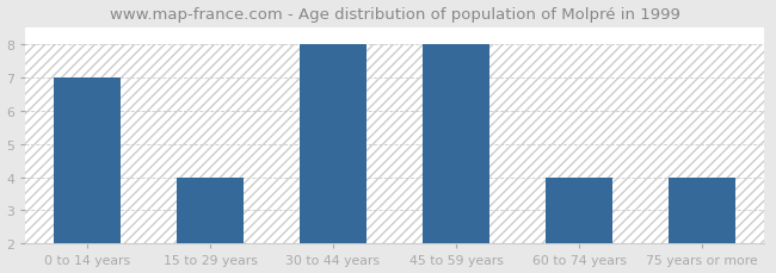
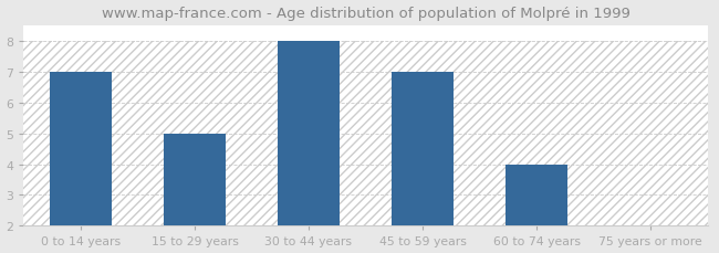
15 to 29 years: 4 -> 5
45 to 59 years: 8 -> 7
75 years or more: 4 -> 2
